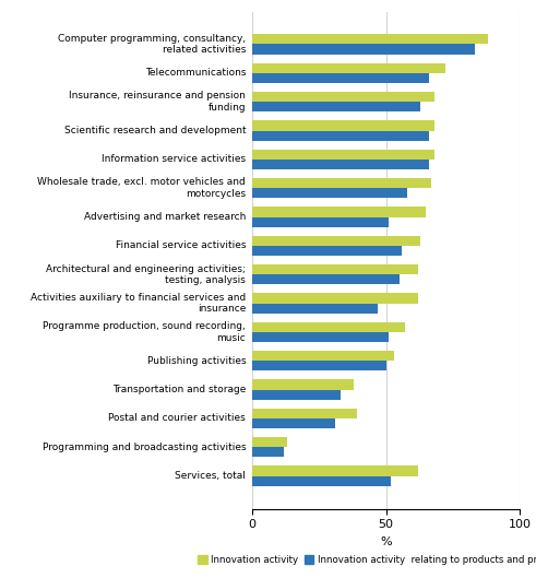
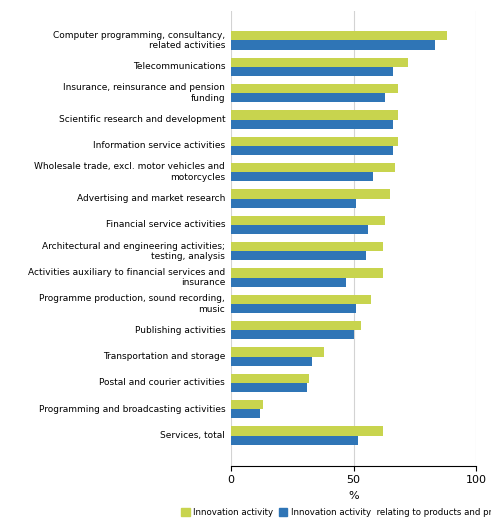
Innovation activity/Postal and courier activities: 39 -> 32
